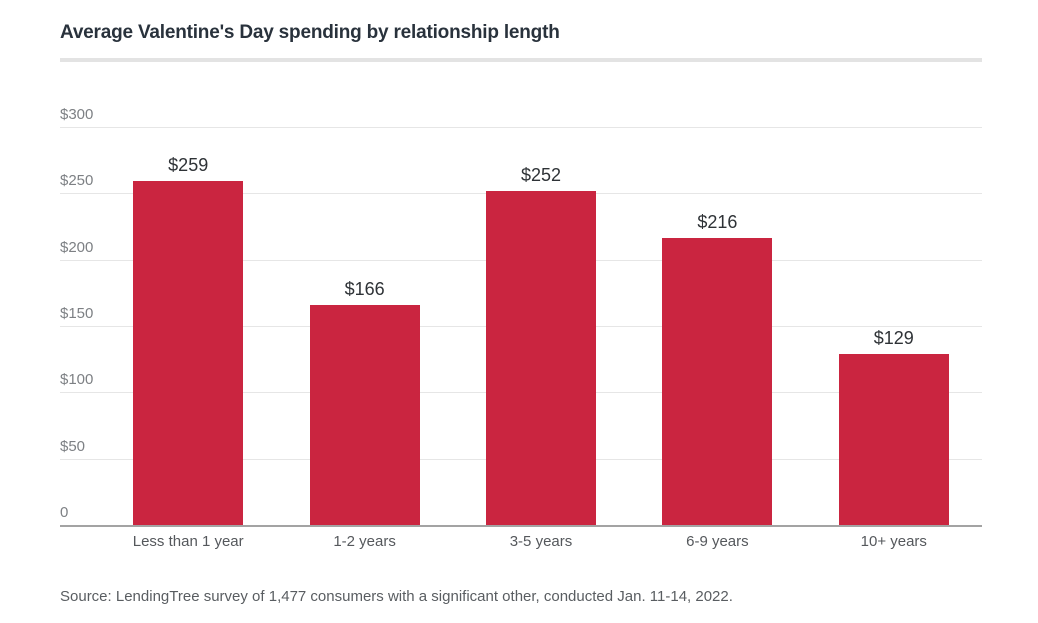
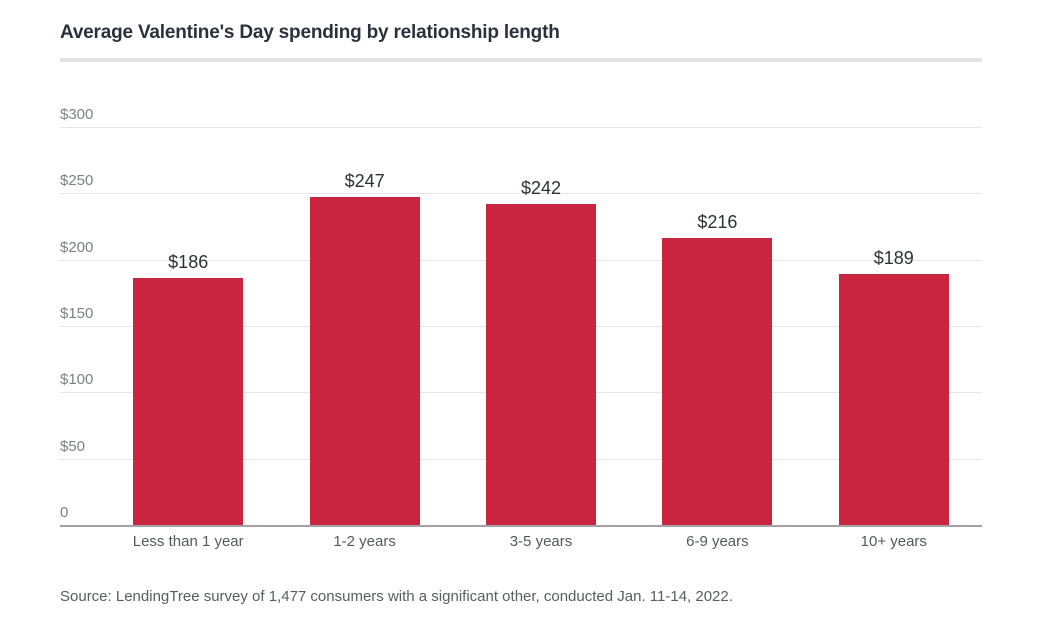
Less than 1 year: $259 -> $186
1-2 years: $166 -> $247
3-5 years: $252 -> $242
10+ years: $129 -> $189
